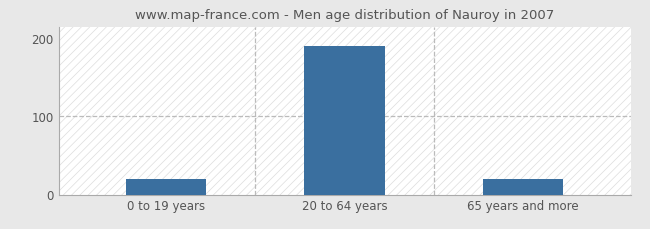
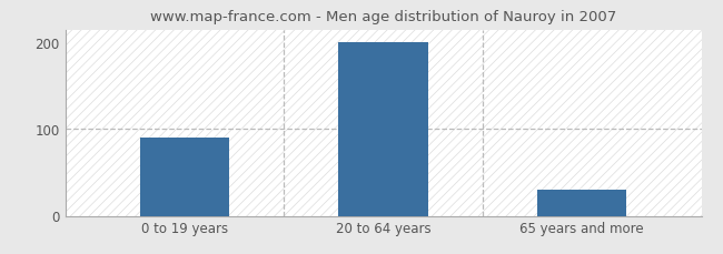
0 to 19 years: 20 -> 90
20 to 64 years: 190 -> 200
65 years and more: 20 -> 30
